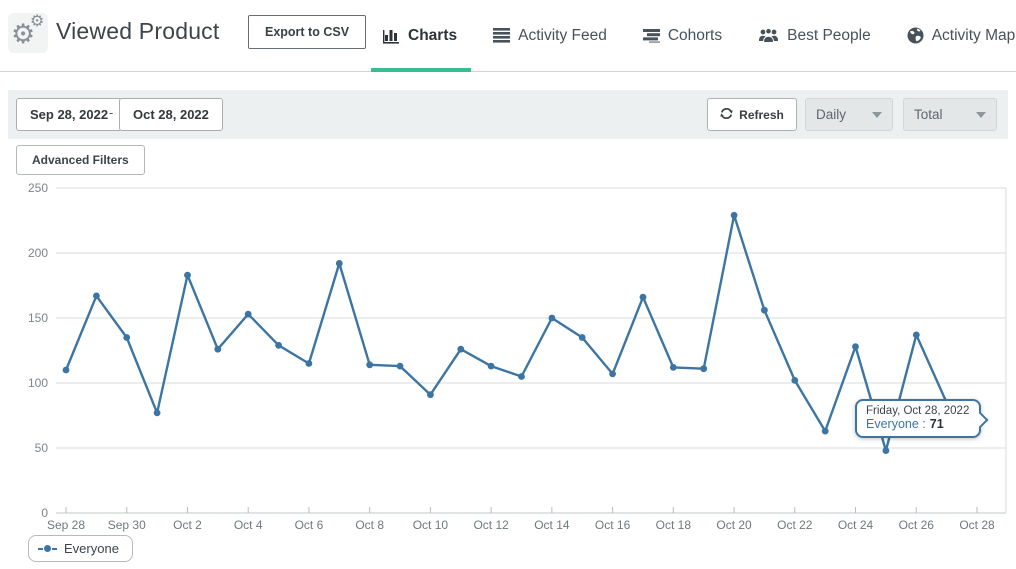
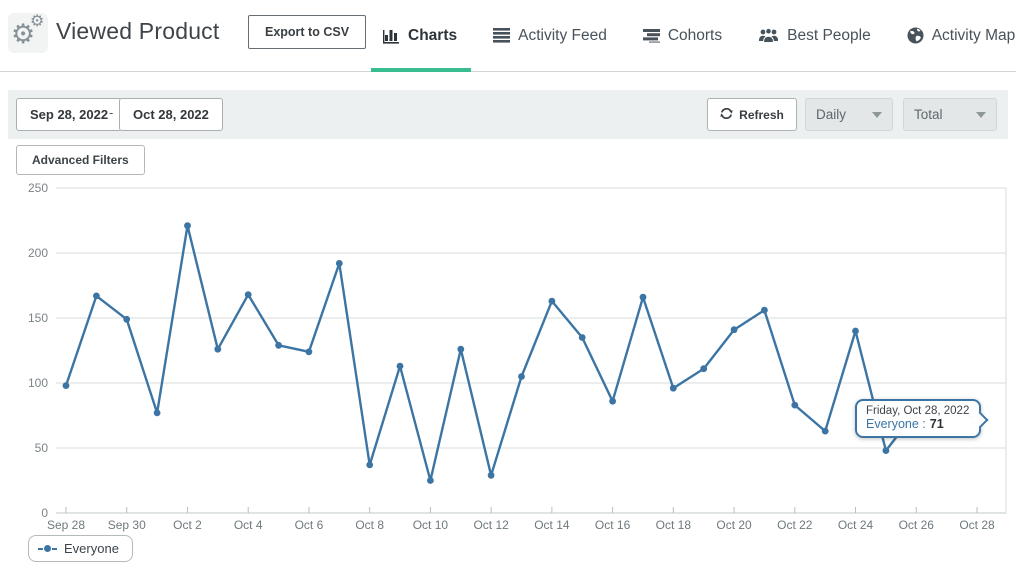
Sep 28: 110 -> 98
Sep 30: 135 -> 149
Oct 2: 183 -> 221
Oct 4: 153 -> 168
Oct 6: 115 -> 124
Oct 8: 114 -> 37
Oct 10: 91 -> 25
Oct 12: 113 -> 29
Oct 14: 150 -> 163
Oct 16: 107 -> 86
Oct 18: 112 -> 96
Oct 20: 229 -> 141
Oct 22: 102 -> 83
Oct 24: 128 -> 140
Oct 26: 137 -> 78
